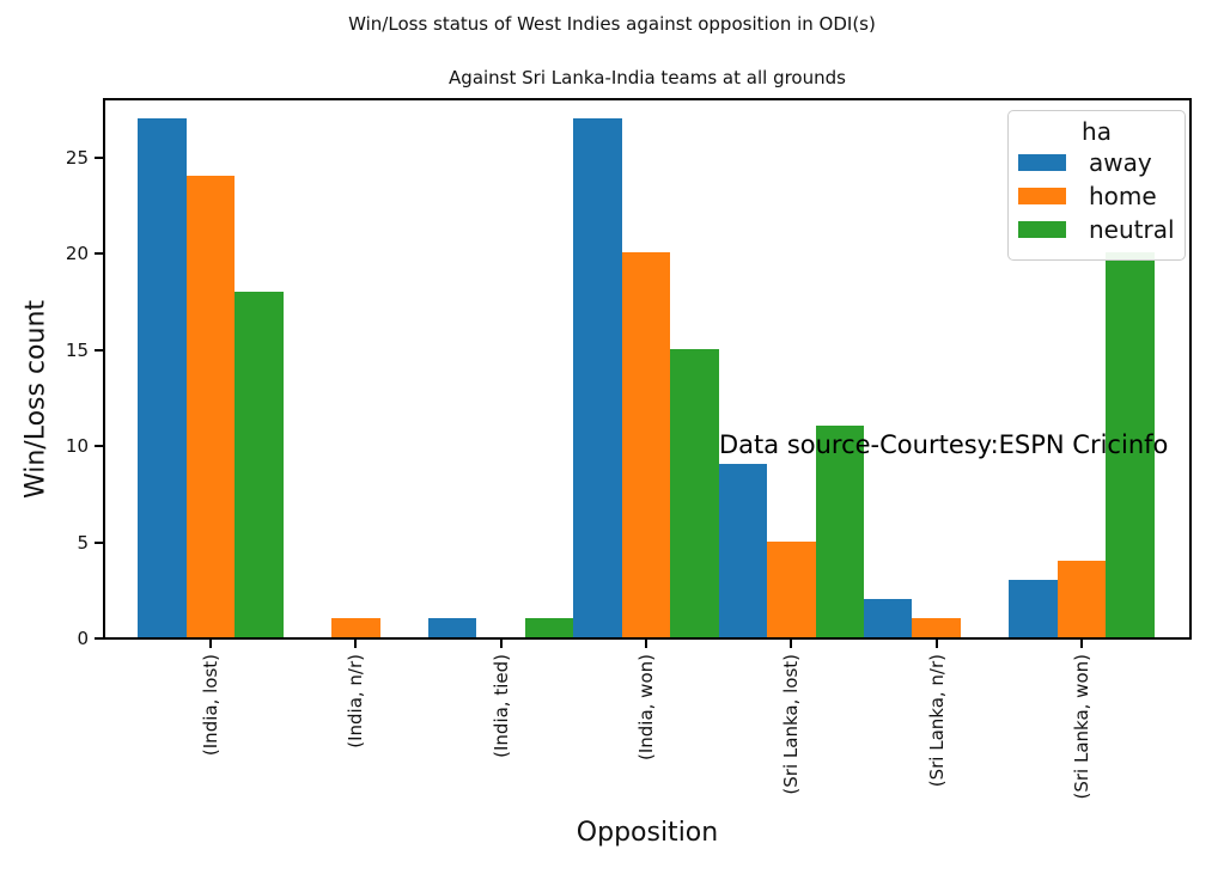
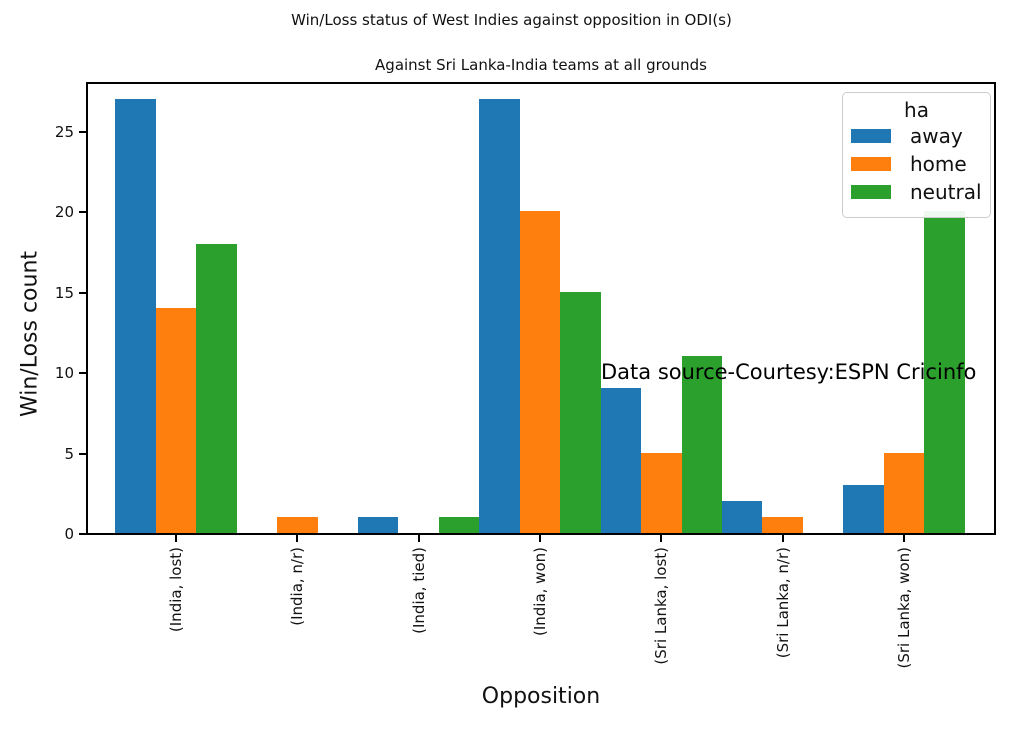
home/(India, lost): 24 -> 14
home/(Sri Lanka, won): 4 -> 5
